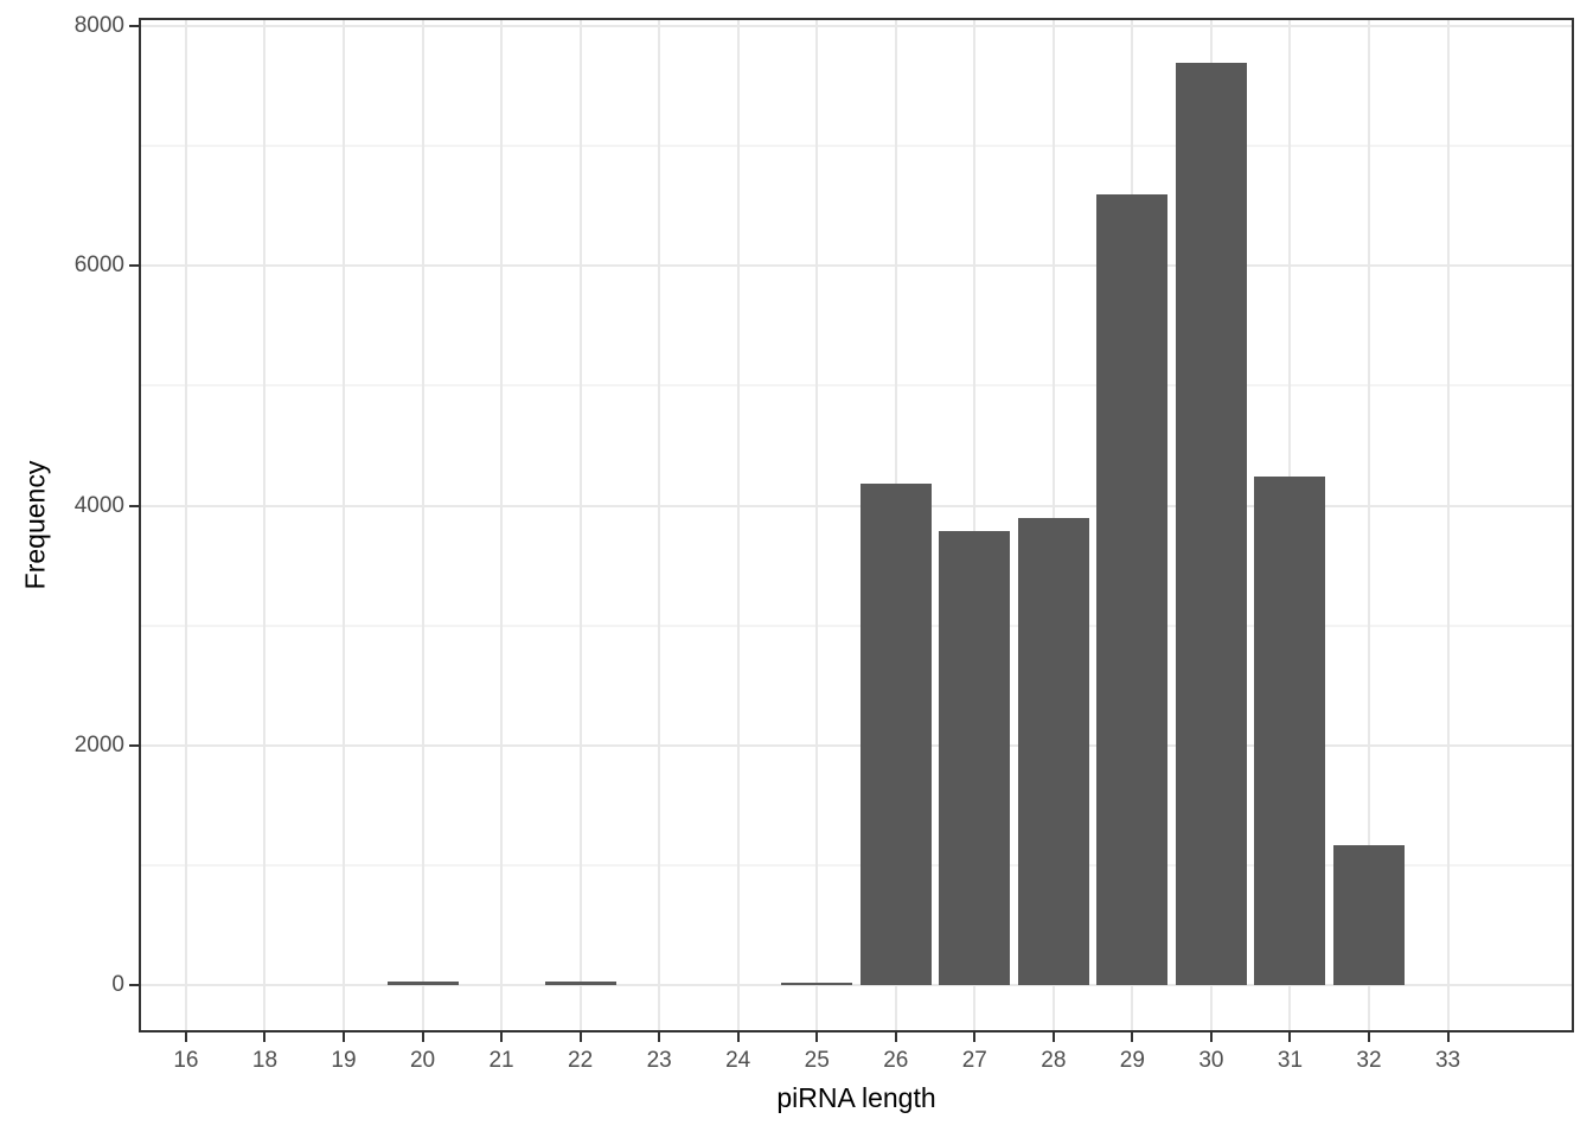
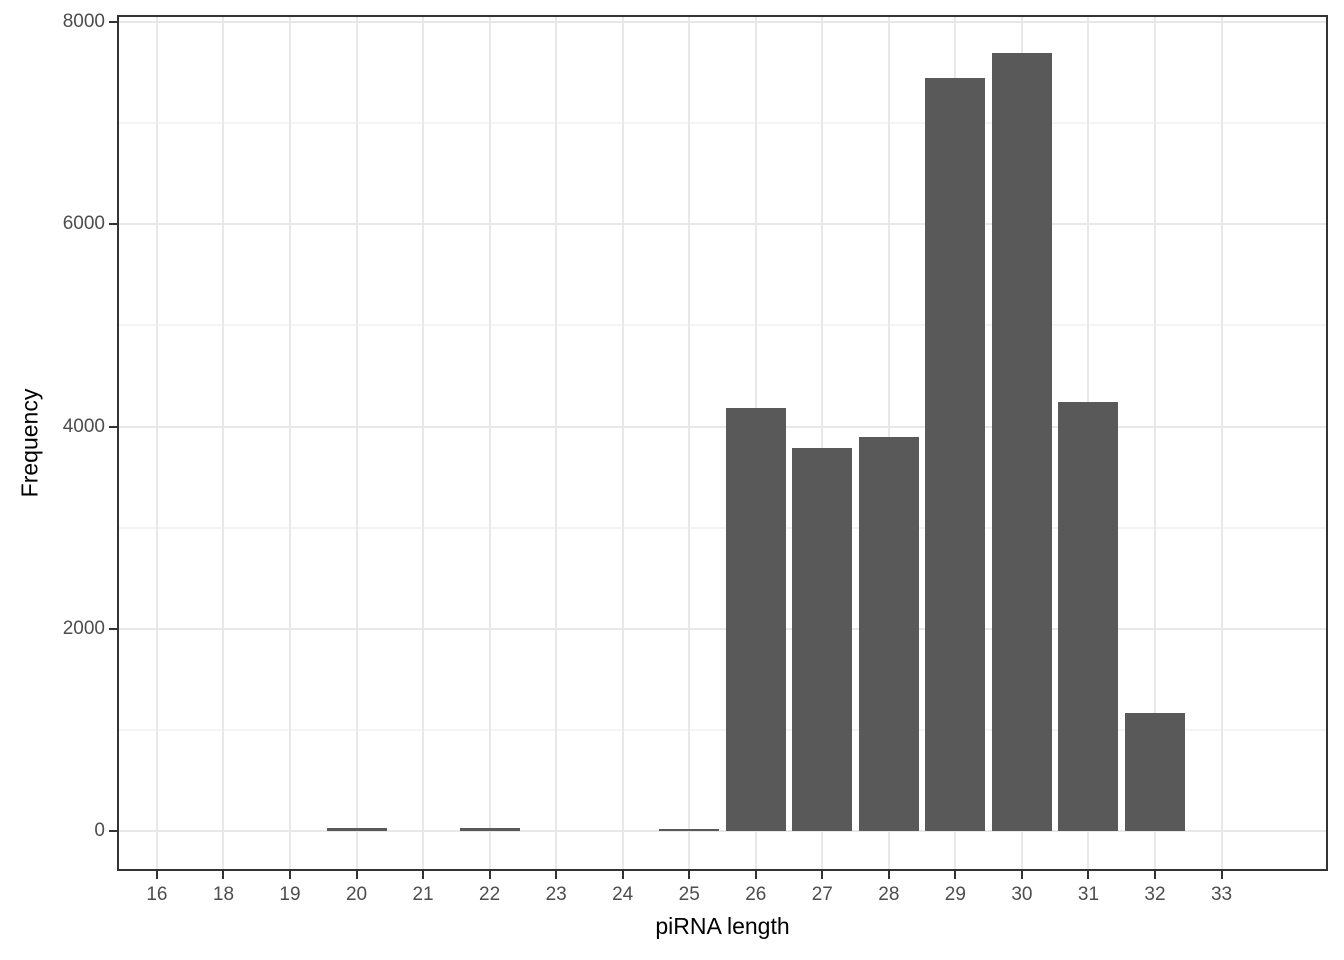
29: 6600 -> 7450
